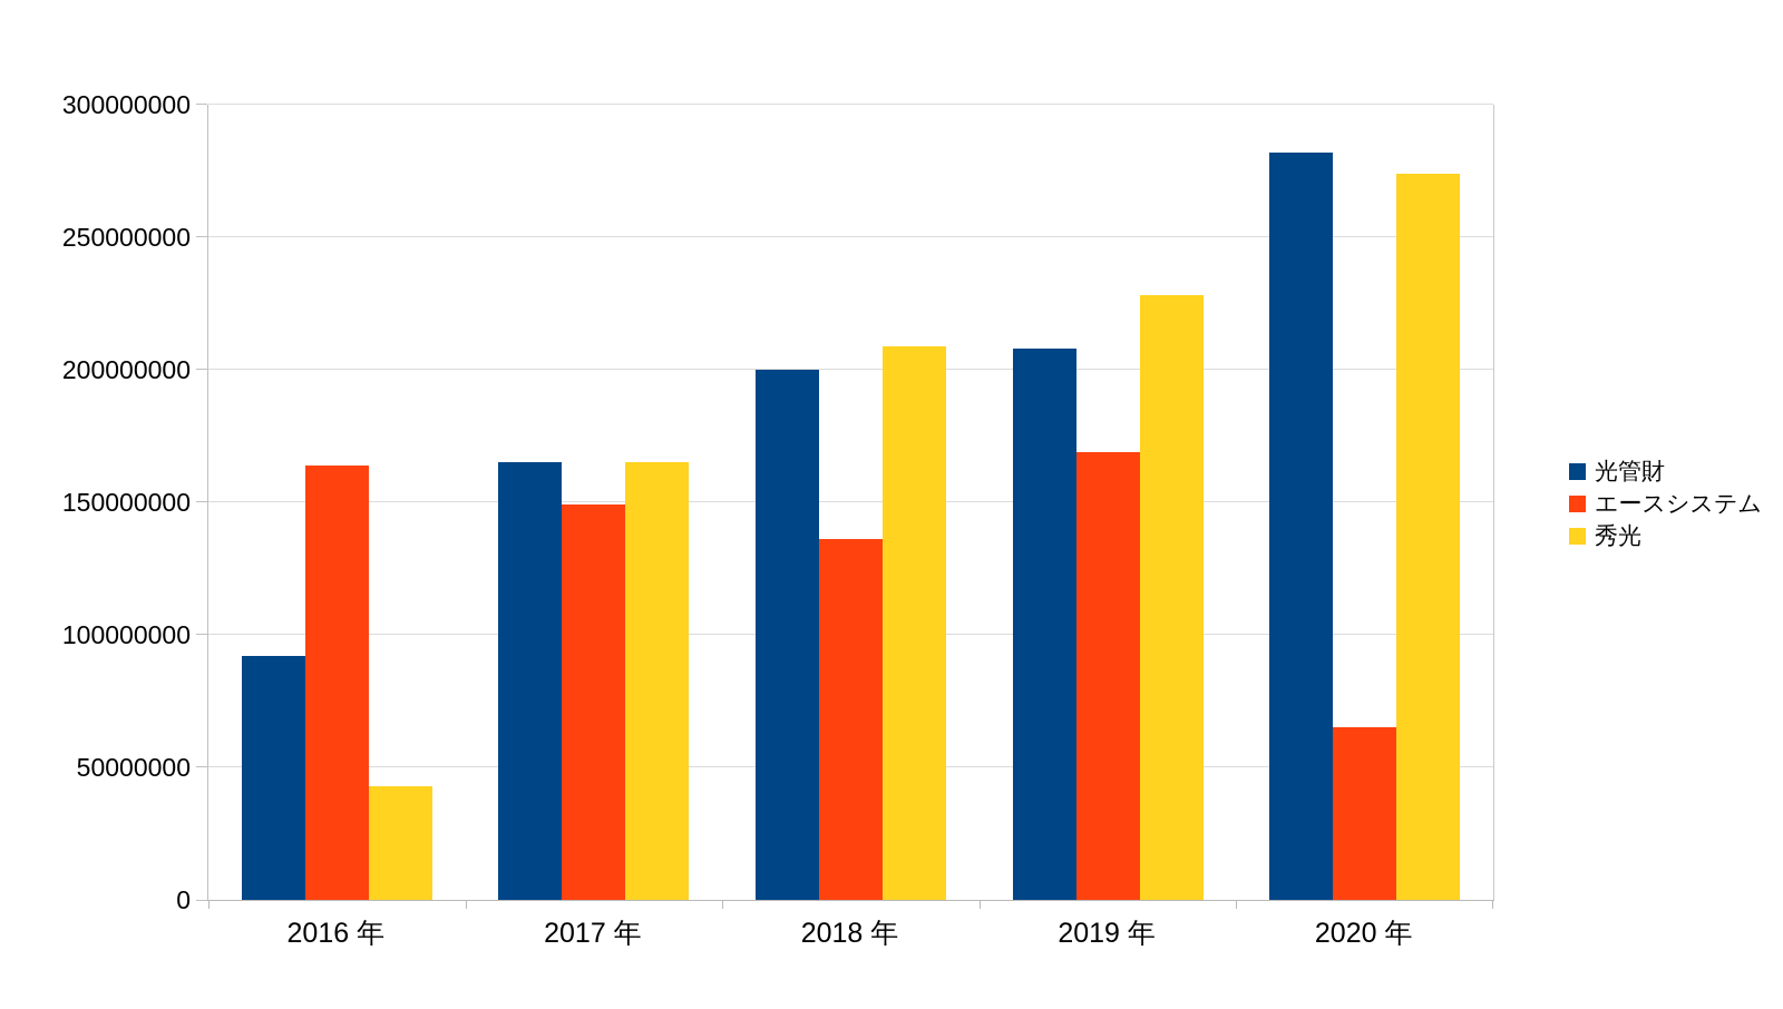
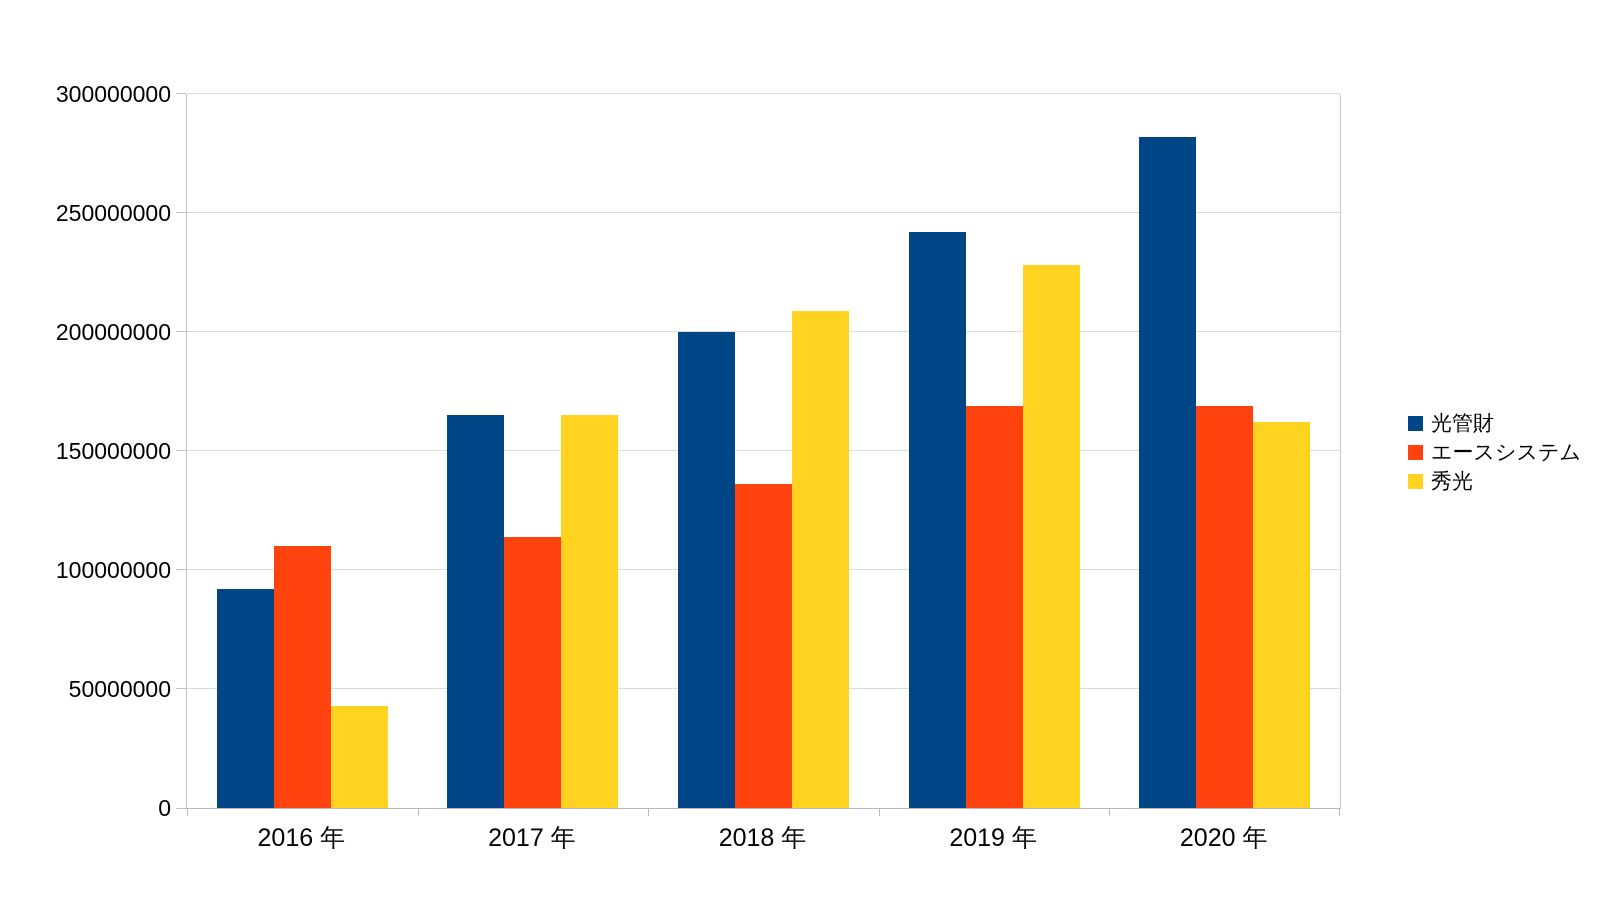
エースシステム/2016 年: 164000000 -> 110000000
エースシステム/2017 年: 149000000 -> 114000000
光管財/2019 年: 208000000 -> 242000000
エースシステム/2020 年: 65000000 -> 169000000
秀光/2020 年: 274000000 -> 162000000
